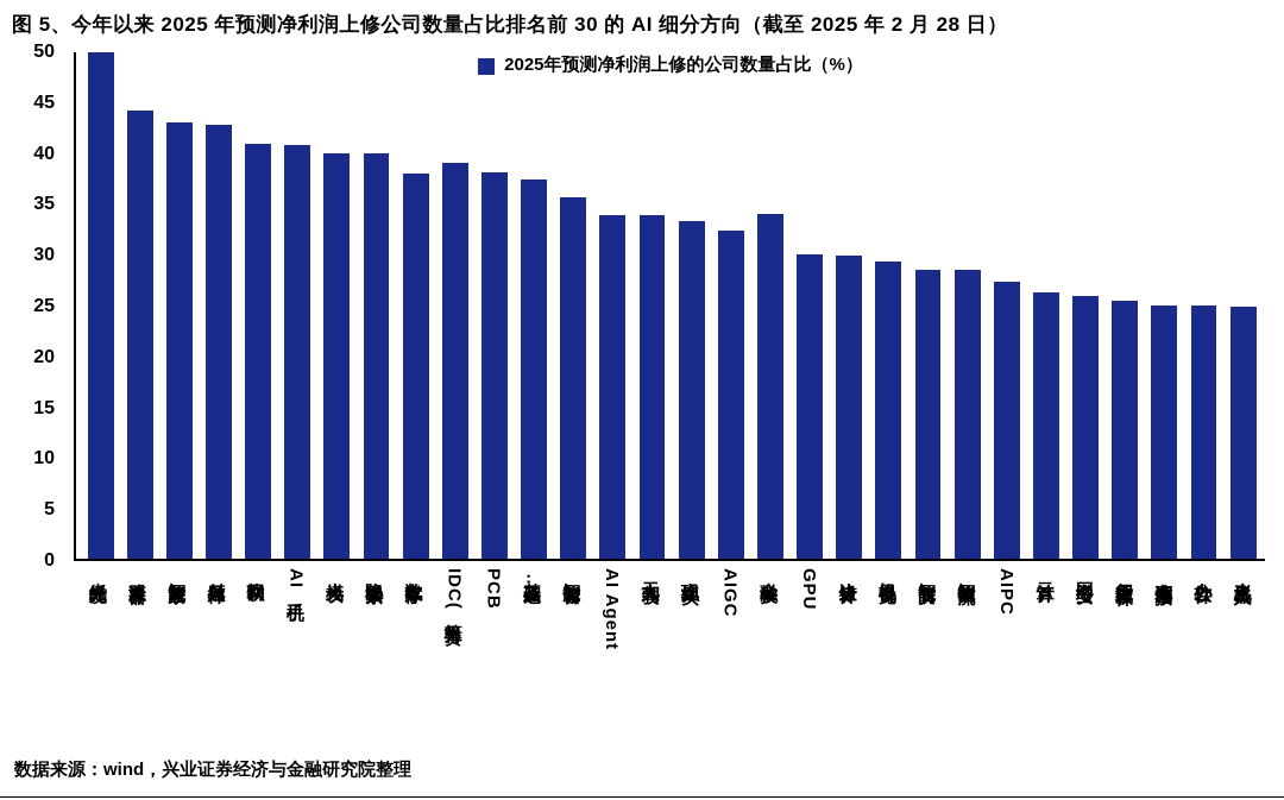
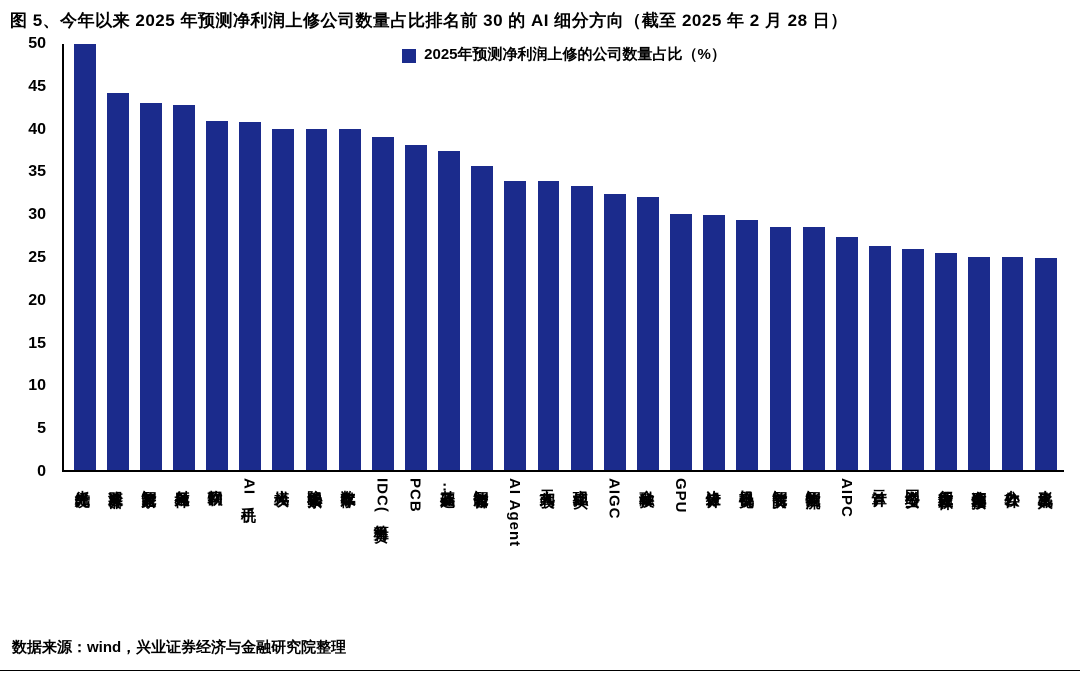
数字媒体: 38 -> 40
金融科技: 34 -> 32
